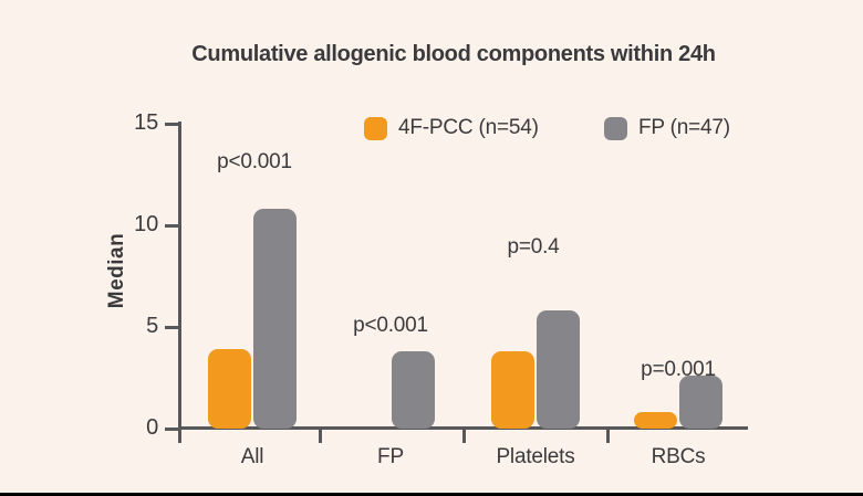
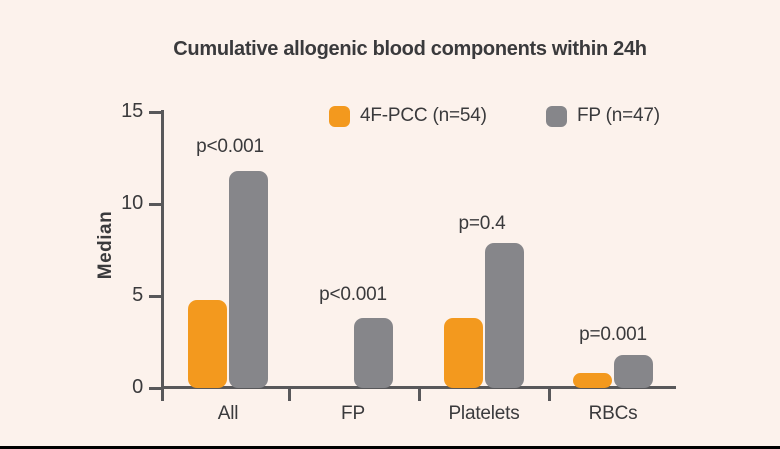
4F-PCC (n=54)/All: 3.9 -> 4.8
FP (n=47)/All: 10.8 -> 11.8
FP (n=47)/Platelets: 5.8 -> 7.9
FP (n=47)/RBCs: 2.6 -> 1.8
